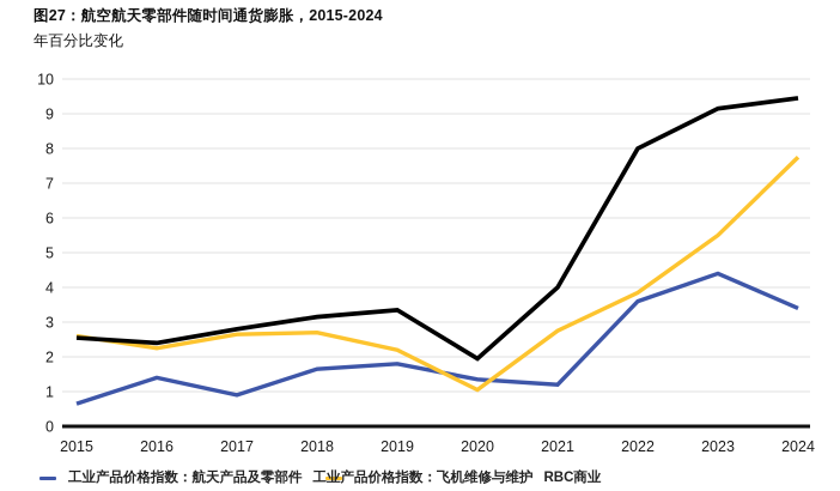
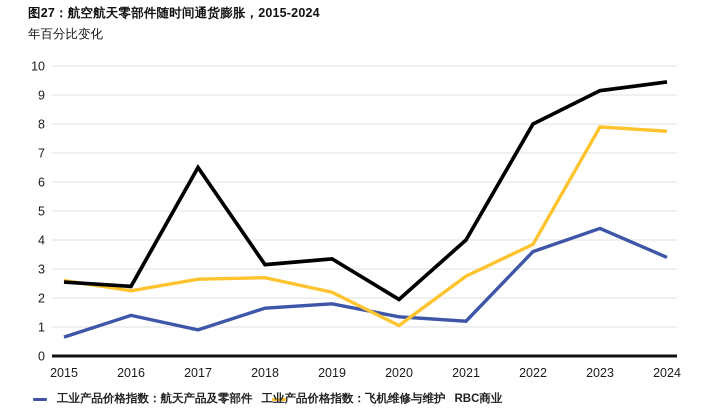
RBC商业/2017: 2.8 -> 6.5
工业产品价格指数：飞机维修与维护/2023: 5.5 -> 7.9
